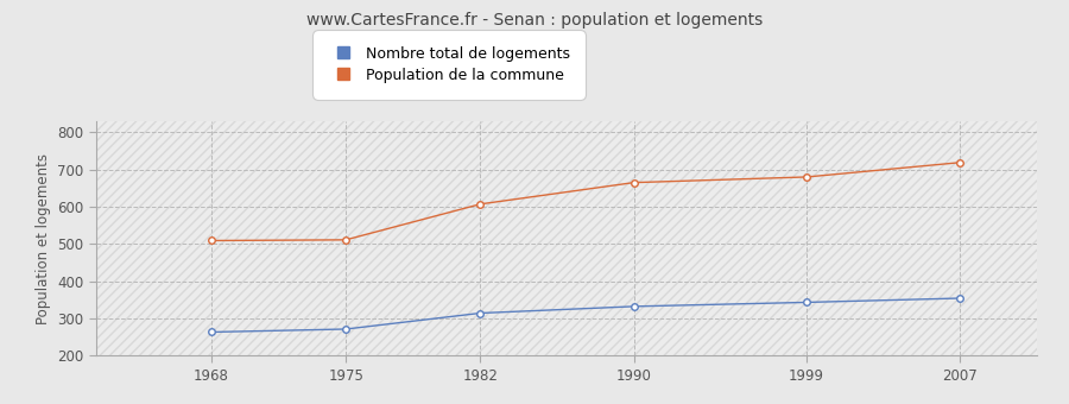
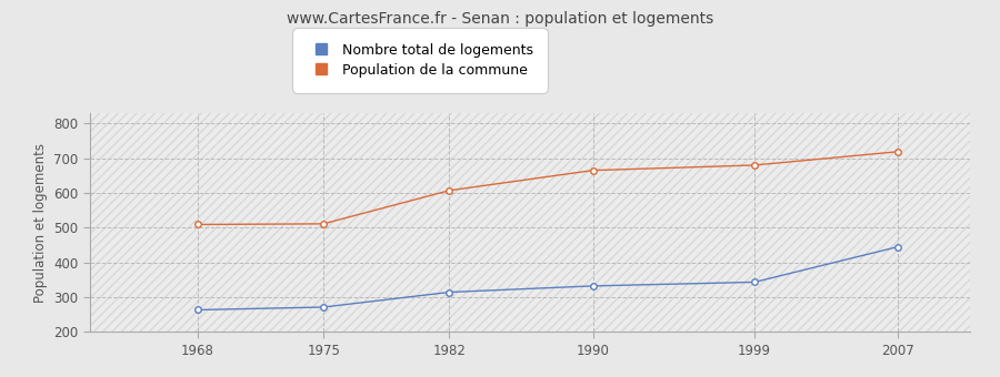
Nombre total de logements/2007: 354 -> 445
